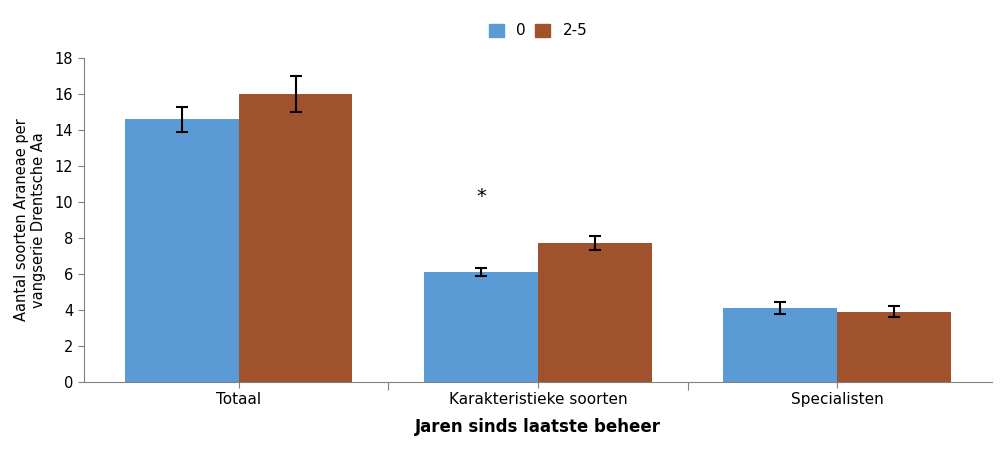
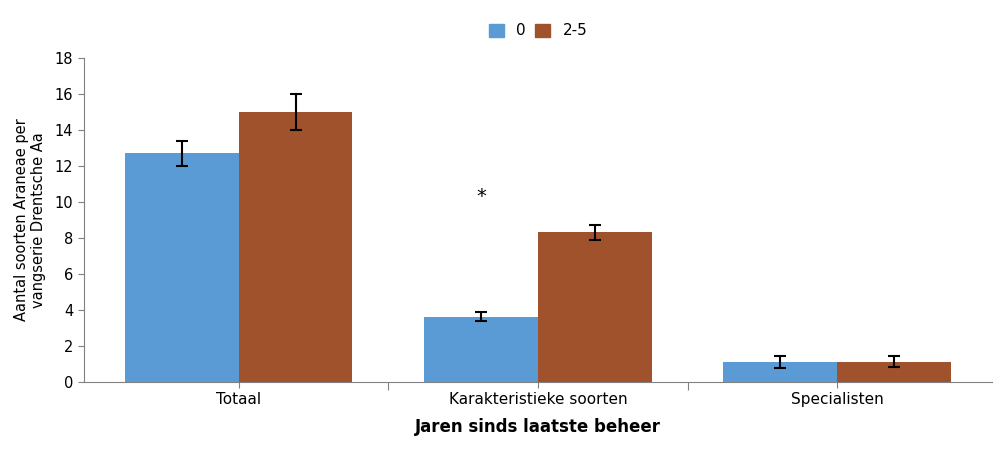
0/Totaal: 14.6 -> 12.7
2-5/Totaal: 16.0 -> 15.0
0/Karakteristieke soorten: 6.1 -> 3.6
2-5/Karakteristieke soorten: 7.7 -> 8.3
0/Specialisten: 4.1 -> 1.1
2-5/Specialisten: 3.9 -> 1.1
